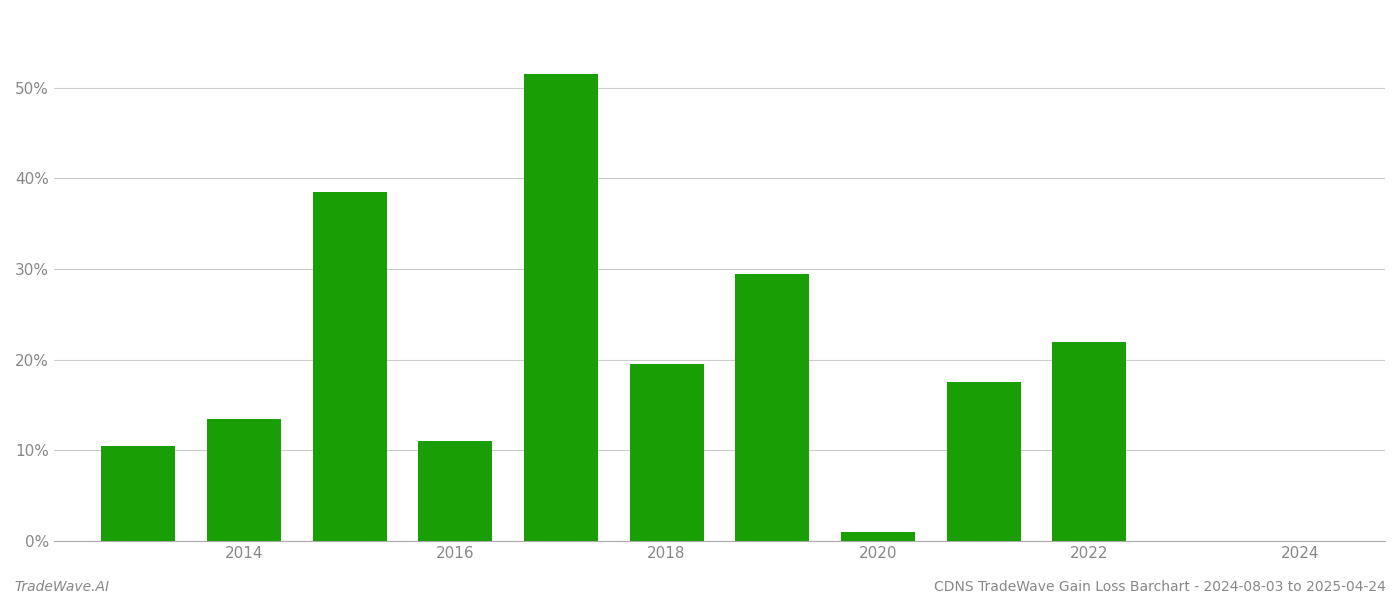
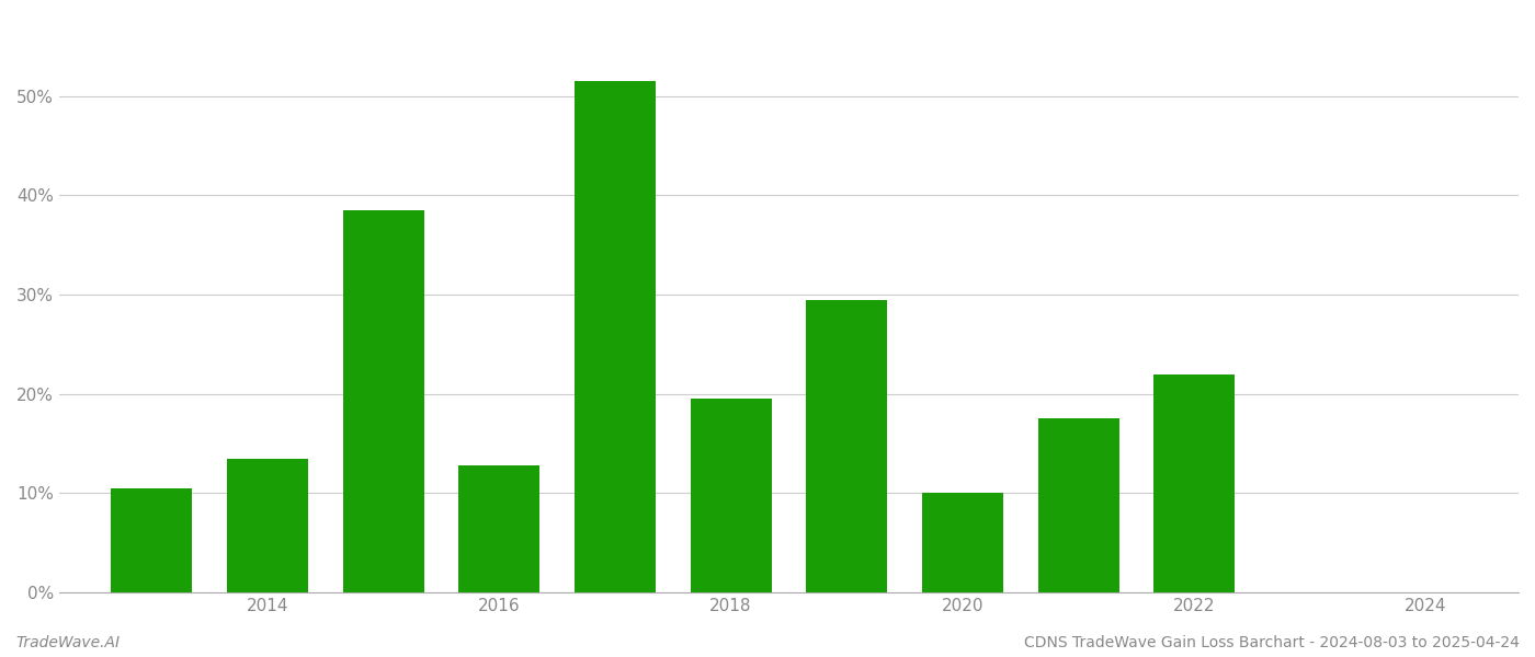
2016: 11.0% -> 12.8%
2020: 1.0% -> 10.0%
